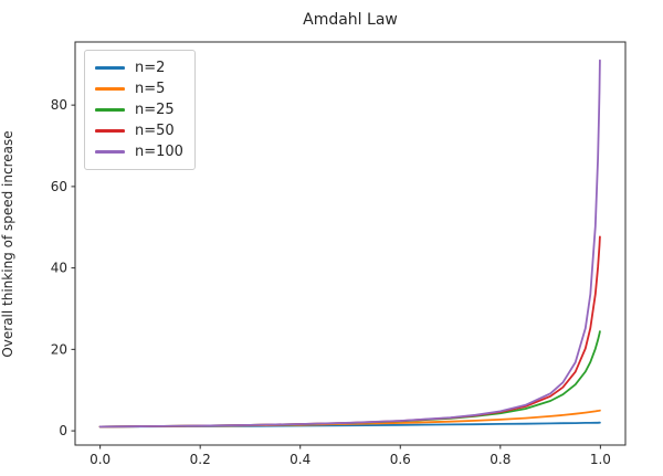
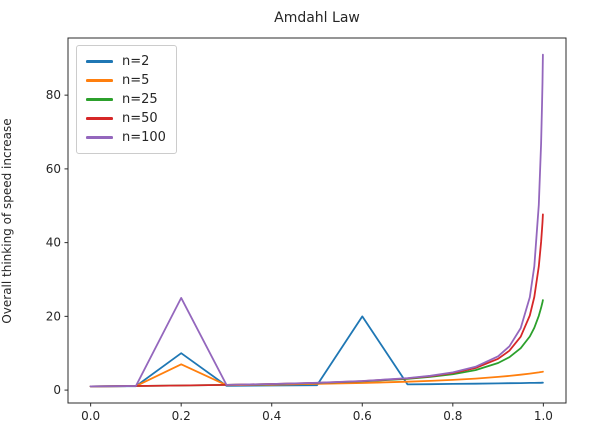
n=2/0.2: 1 -> 10
n=5/0.2: 1 -> 7
n=100/0.2: 1 -> 25
n=2/0.6: 1 -> 20
